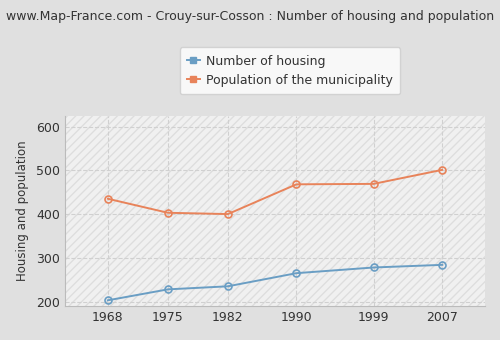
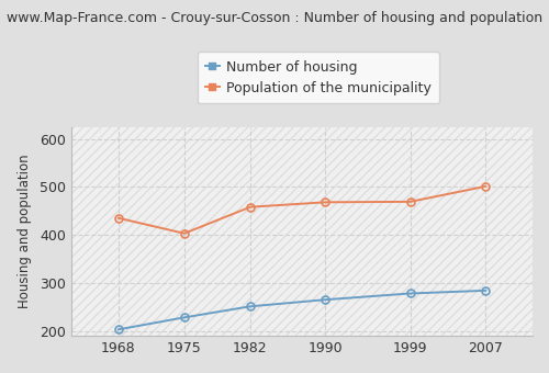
Number of housing/1982: 235 -> 251
Population of the municipality/1982: 400 -> 458
